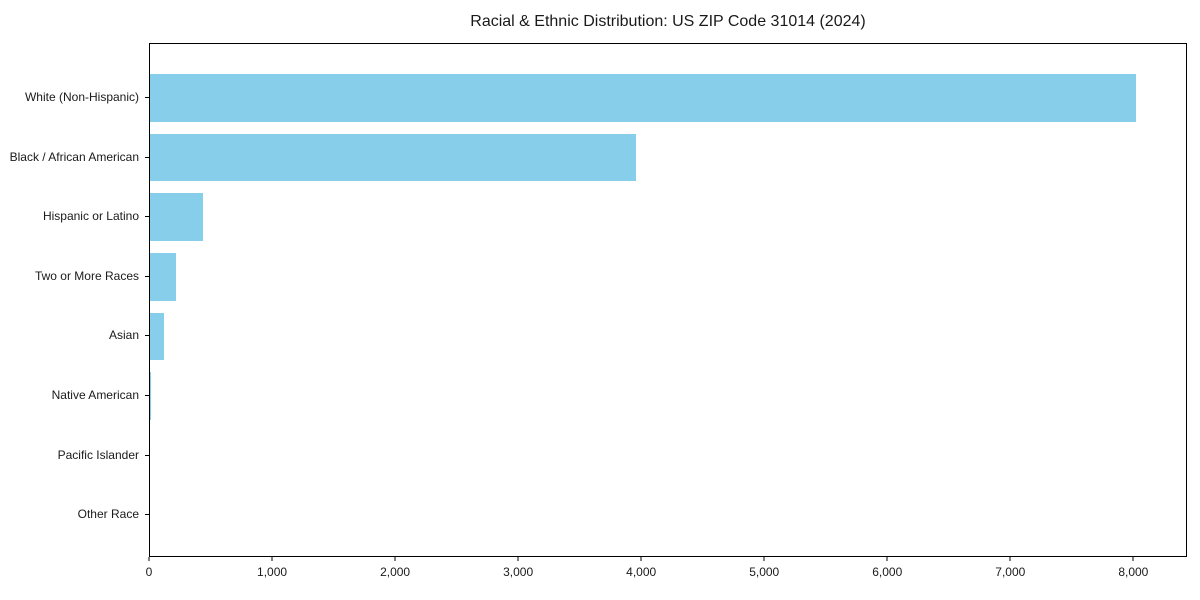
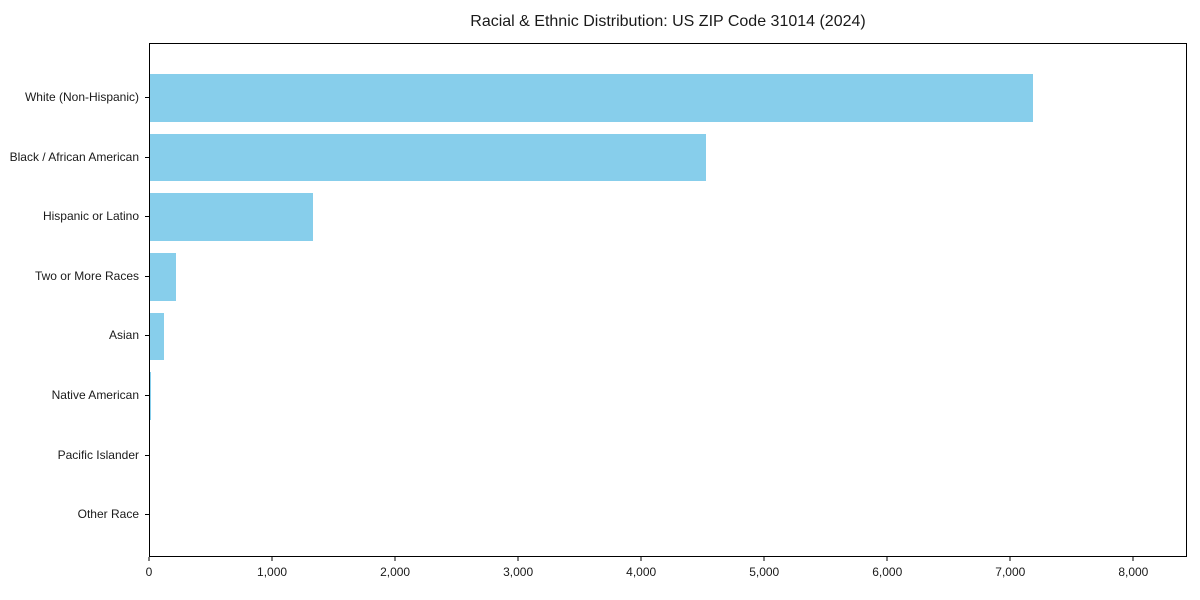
White (Non-Hispanic): 8030 -> 7190
Black / African American: 3960 -> 4530
Hispanic or Latino: 430 -> 1330
